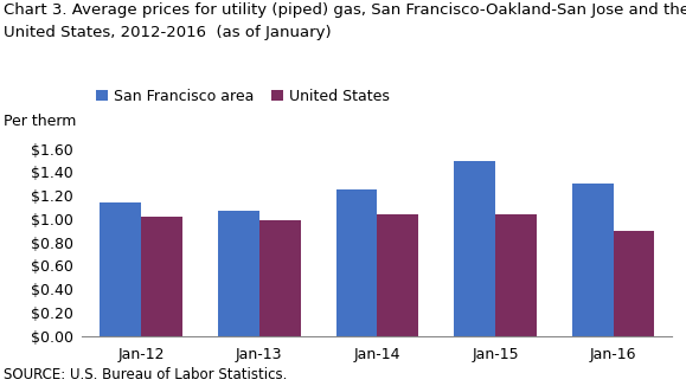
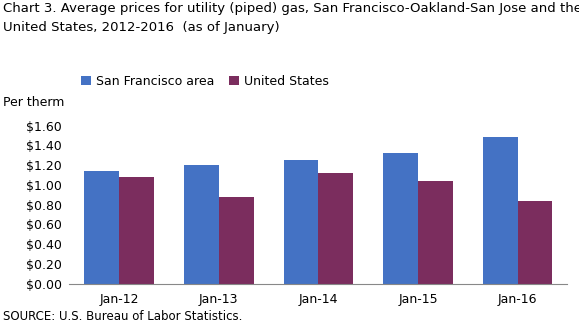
United States/Jan-12: $1.02 -> $1.08
San Francisco area/Jan-13: $1.07 -> $1.20
United States/Jan-13: $0.99 -> $0.88
United States/Jan-14: $1.04 -> $1.12
San Francisco area/Jan-15: $1.49 -> $1.32
San Francisco area/Jan-16: $1.30 -> $1.48
United States/Jan-16: $0.90 -> $0.84
